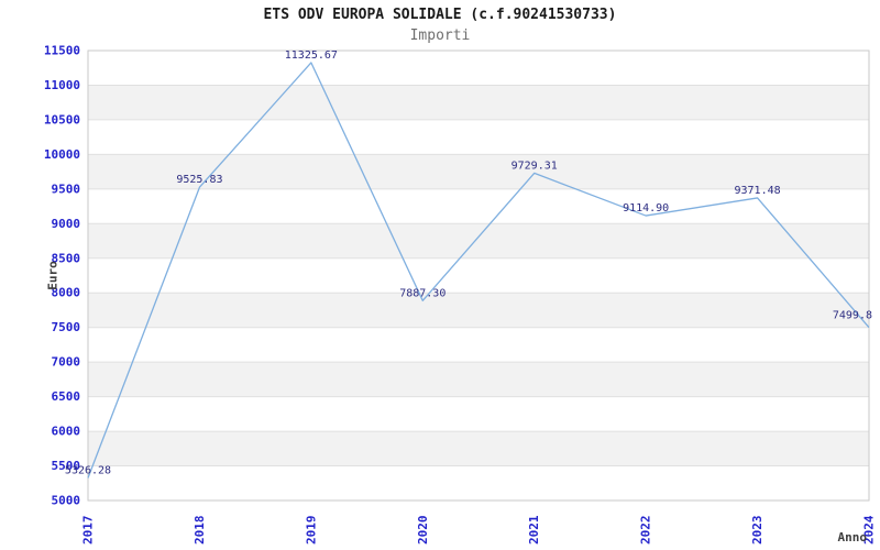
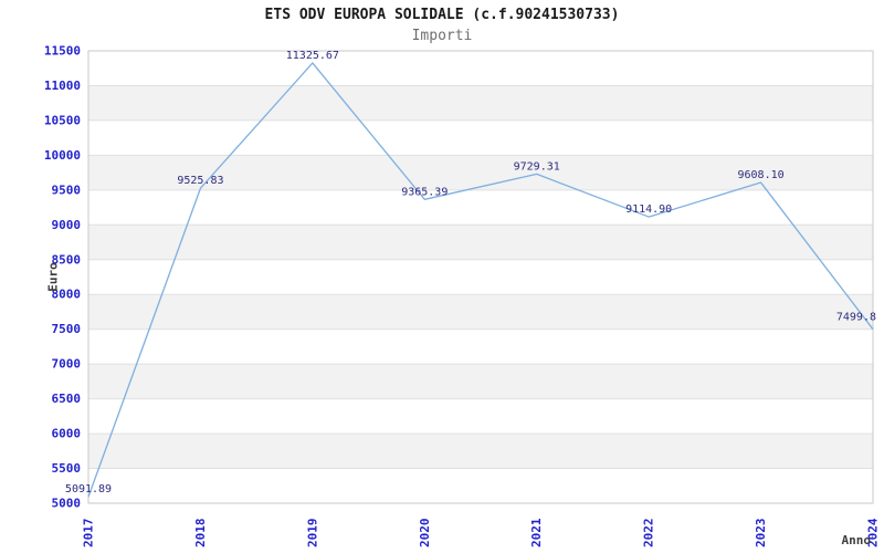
2017: 5326.28 -> 5091.89
2020: 7887.30 -> 9365.39
2023: 9371.48 -> 9608.10
